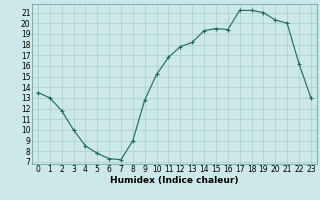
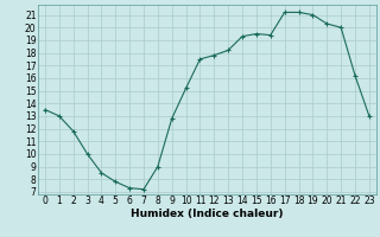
11: 16.8 -> 17.5
